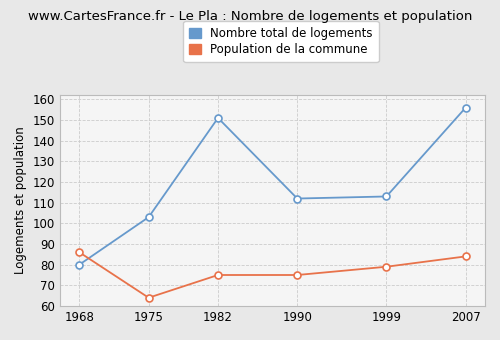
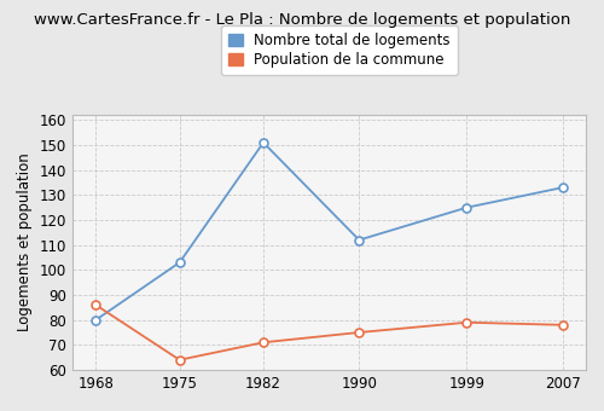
Population de la commune/1982: 75 -> 71
Nombre total de logements/1999: 113 -> 125
Nombre total de logements/2007: 156 -> 133
Population de la commune/2007: 84 -> 78
